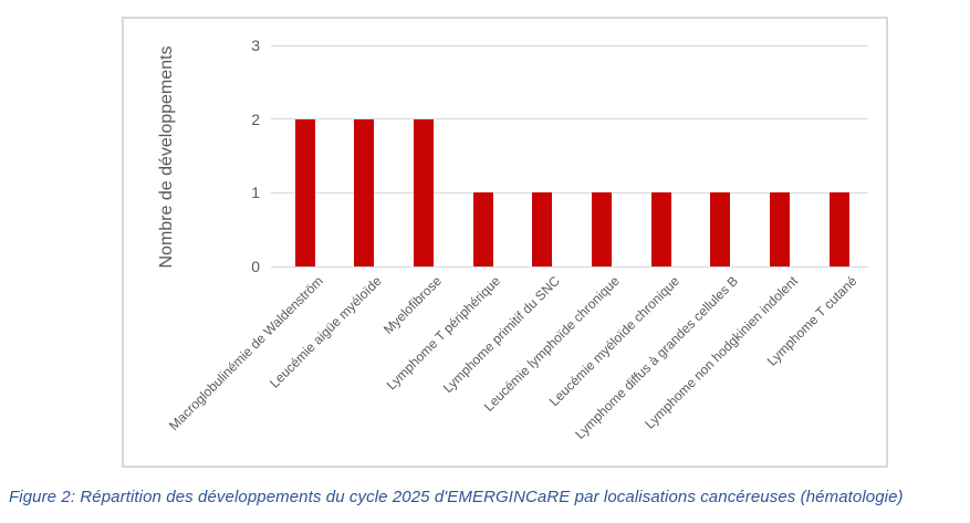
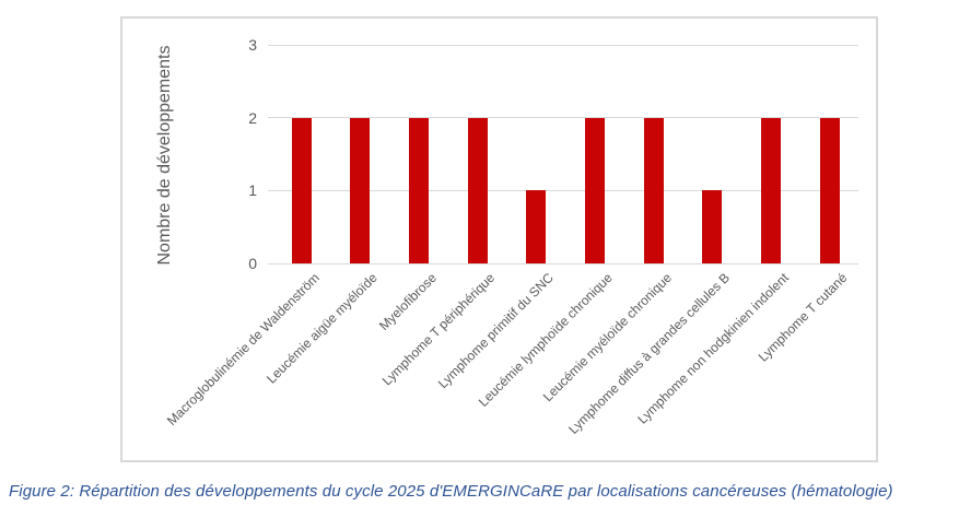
Lymphome T périphérique: 1 -> 2
Leucémie lymphoïde chronique: 1 -> 2
Leucémie myéloïde chronique: 1 -> 2
Lymphome non hodgkinien indolent: 1 -> 2
Lymphome T cutané: 1 -> 2
